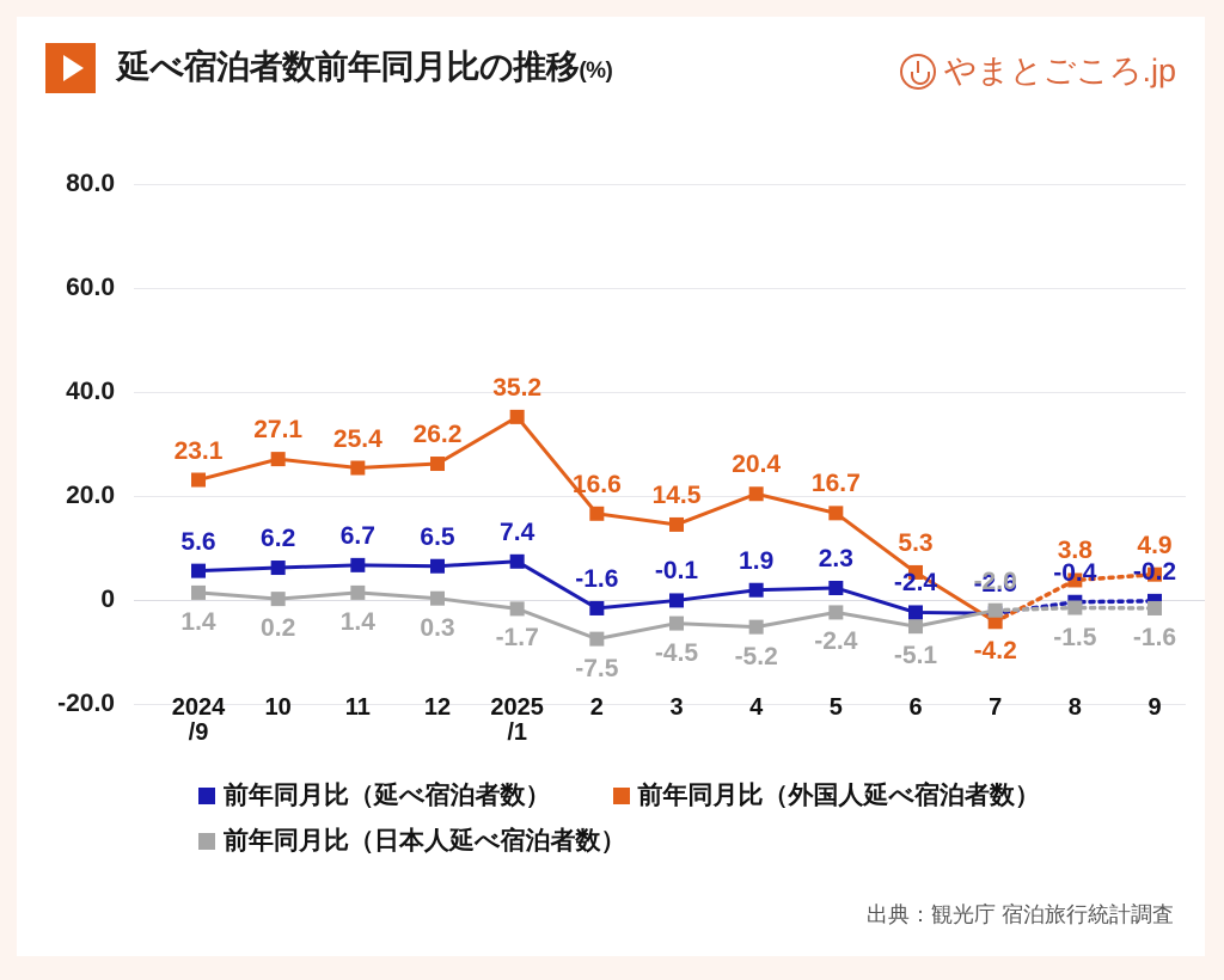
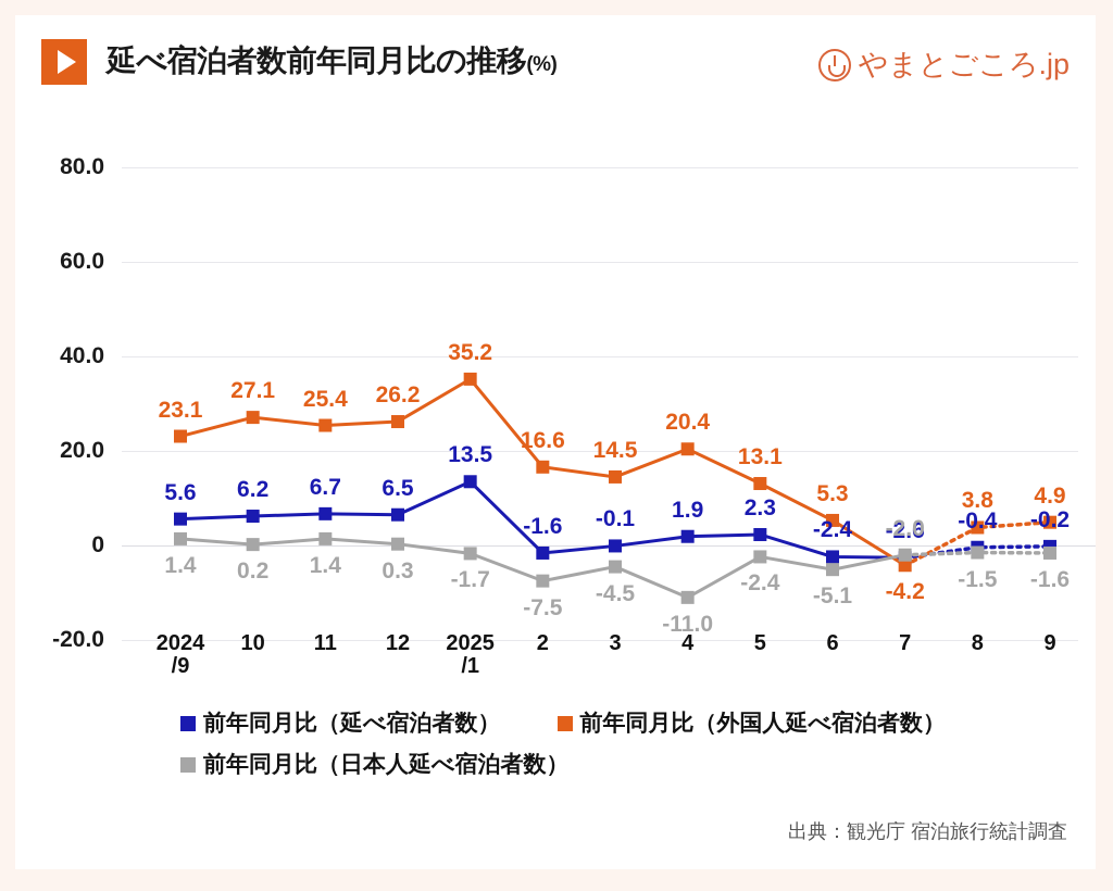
前年同月比（延べ宿泊者数）/2025 /1: 7.4 -> 13.5
前年同月比（日本人延べ宿泊者数）/4: -5.2 -> -11.0
前年同月比（外国人延べ宿泊者数）/5: 16.7 -> 13.1
